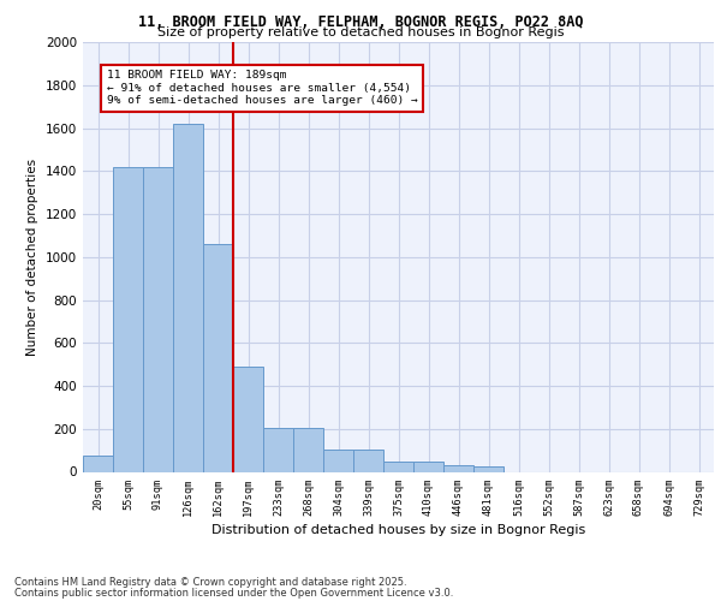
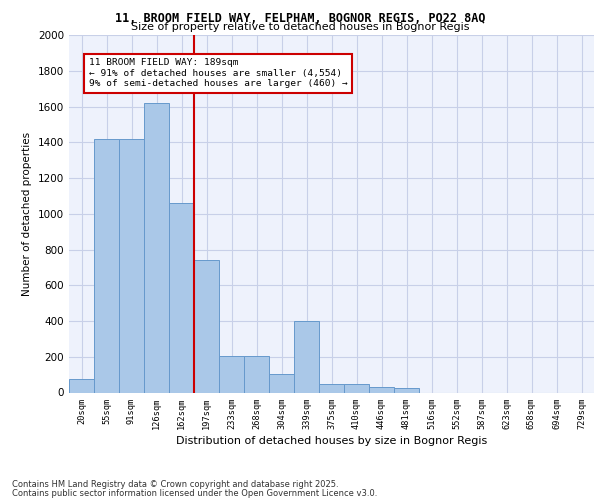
197sqm: 490 -> 740
339sqm: 100 -> 400
